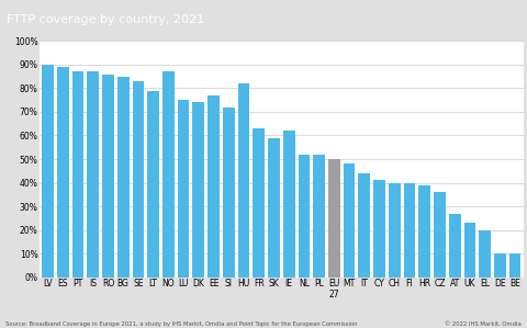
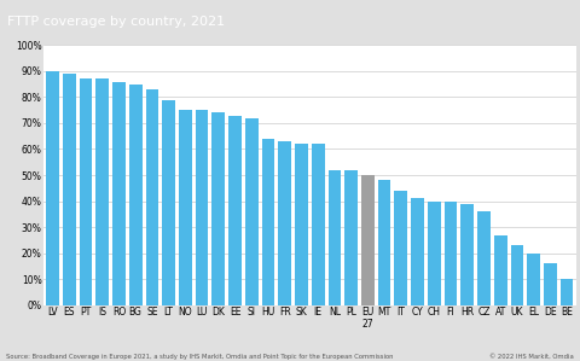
NO: 87% -> 75%
EE: 77% -> 73%
HU: 82% -> 64%
SK: 59% -> 62%
DE: 10% -> 16%
